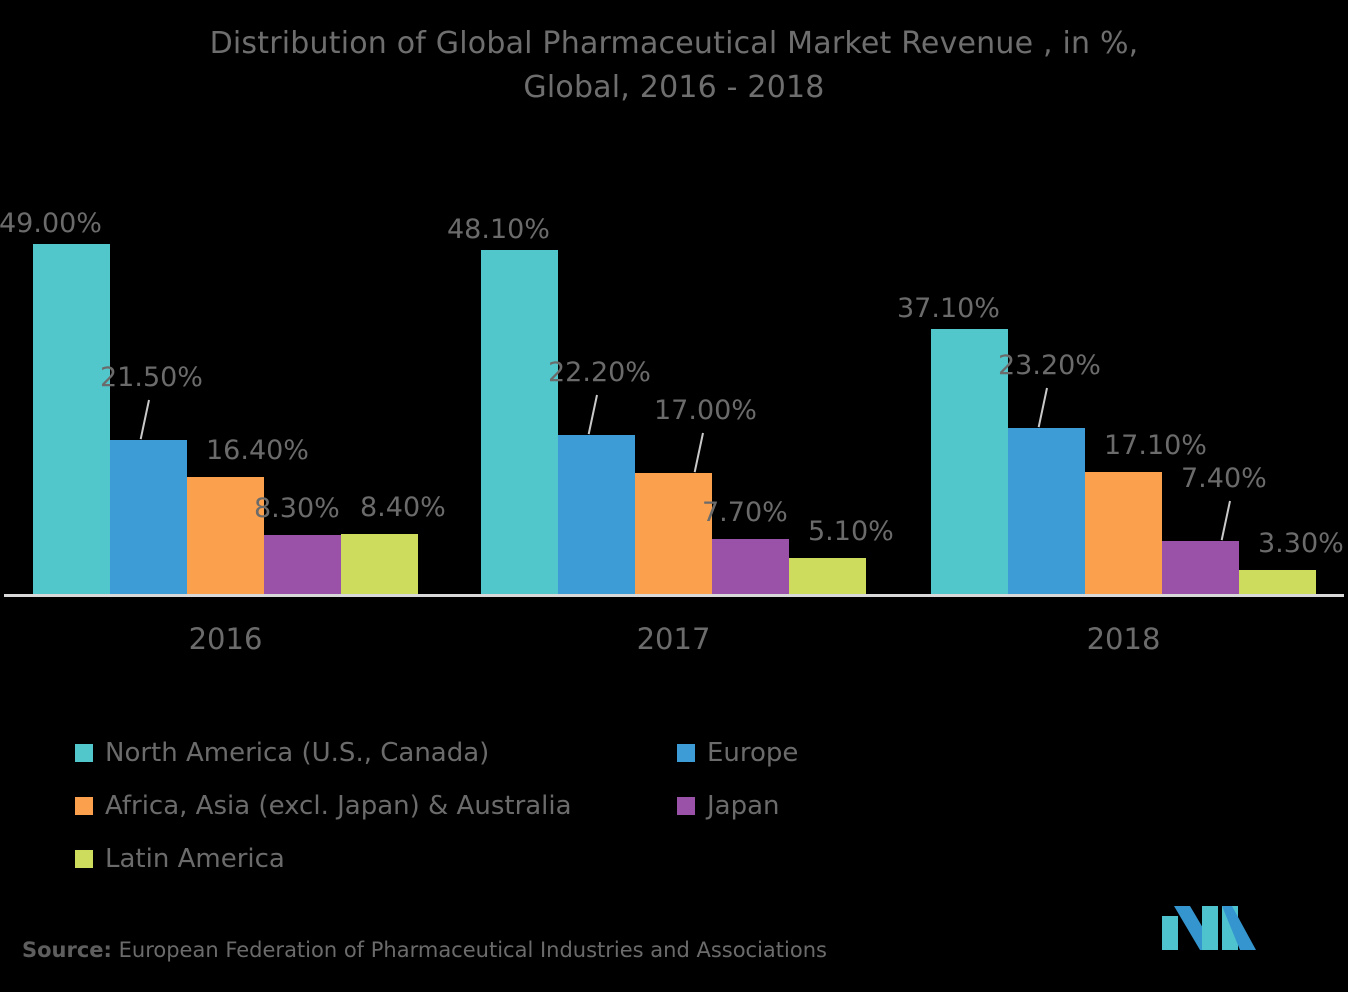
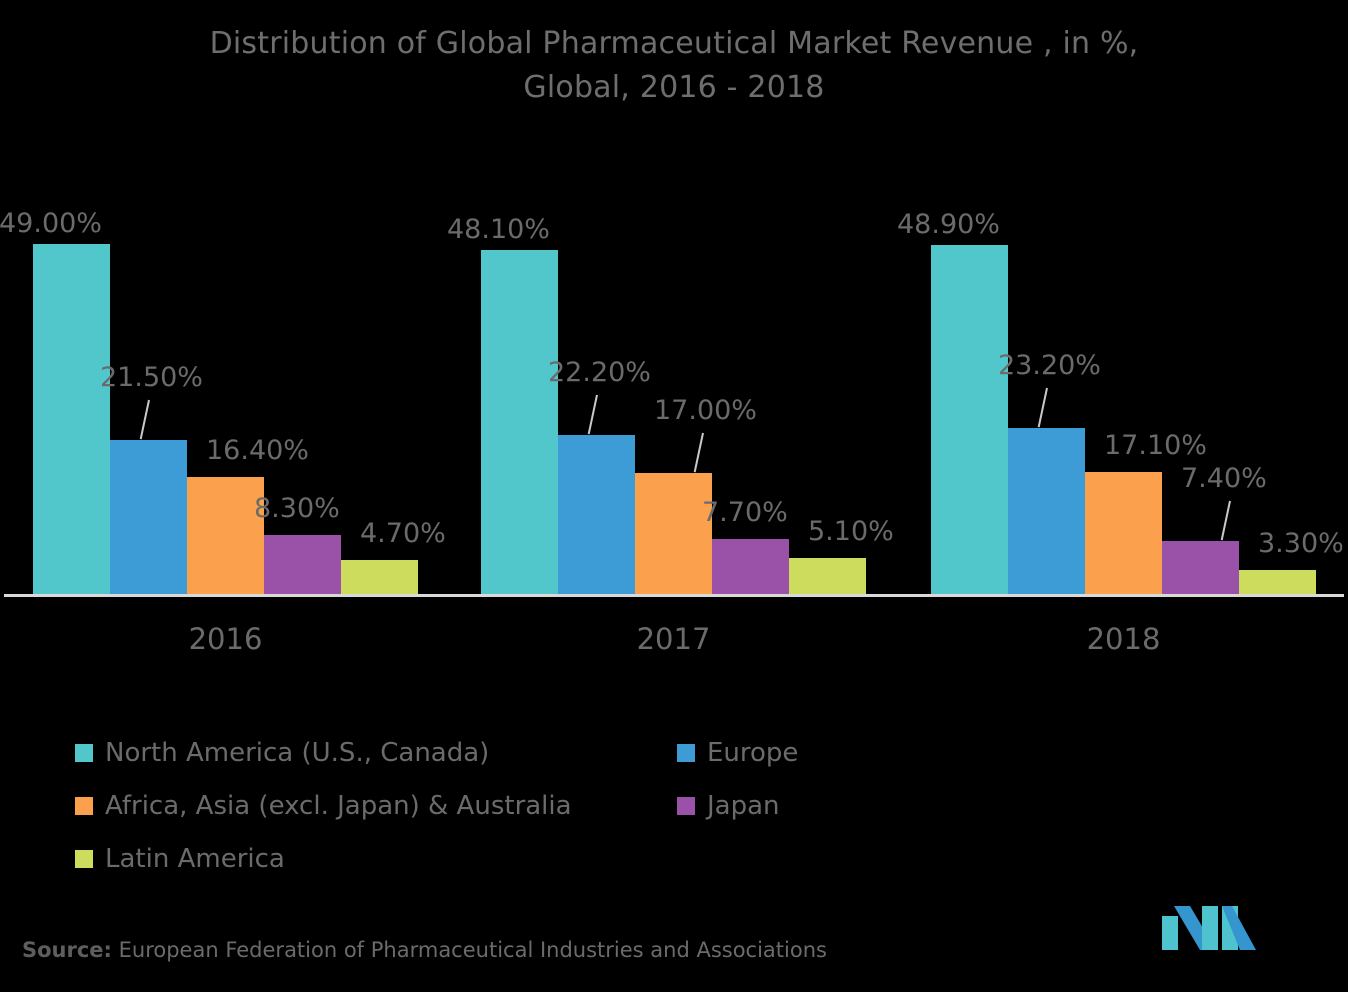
Latin America/2016: 8.40% -> 4.70%
North America (U.S., Canada)/2018: 37.10% -> 48.90%
